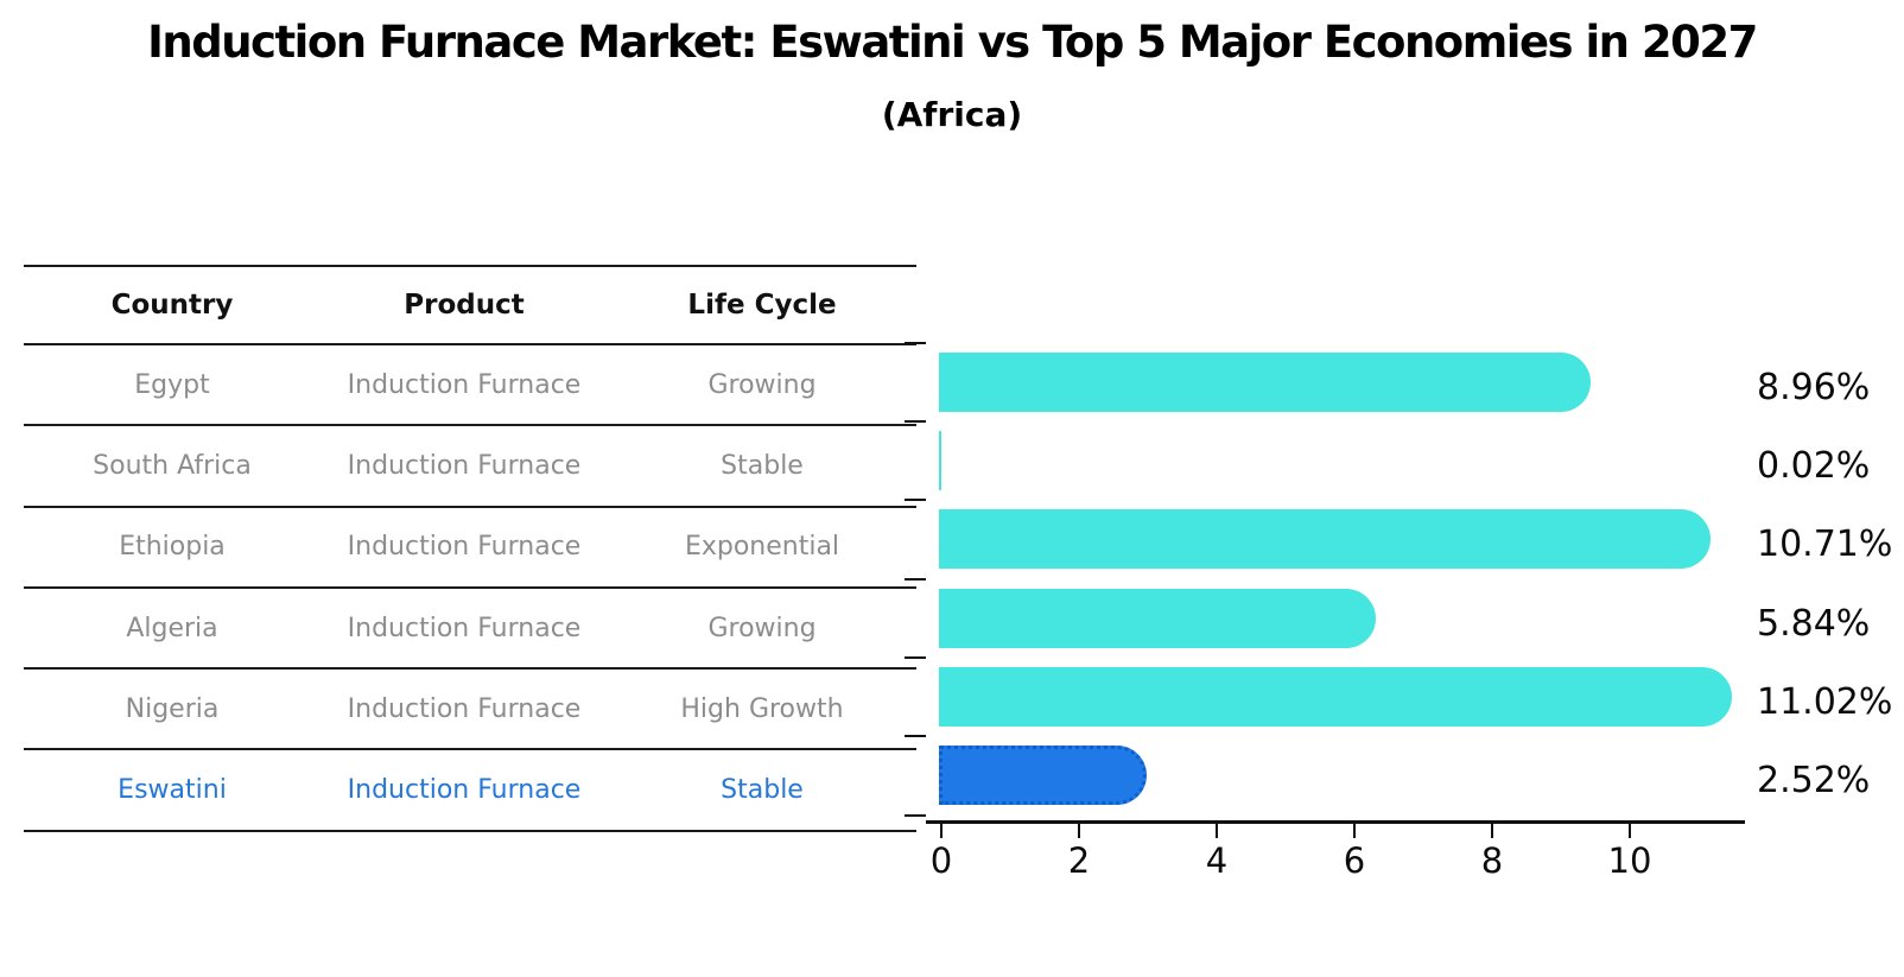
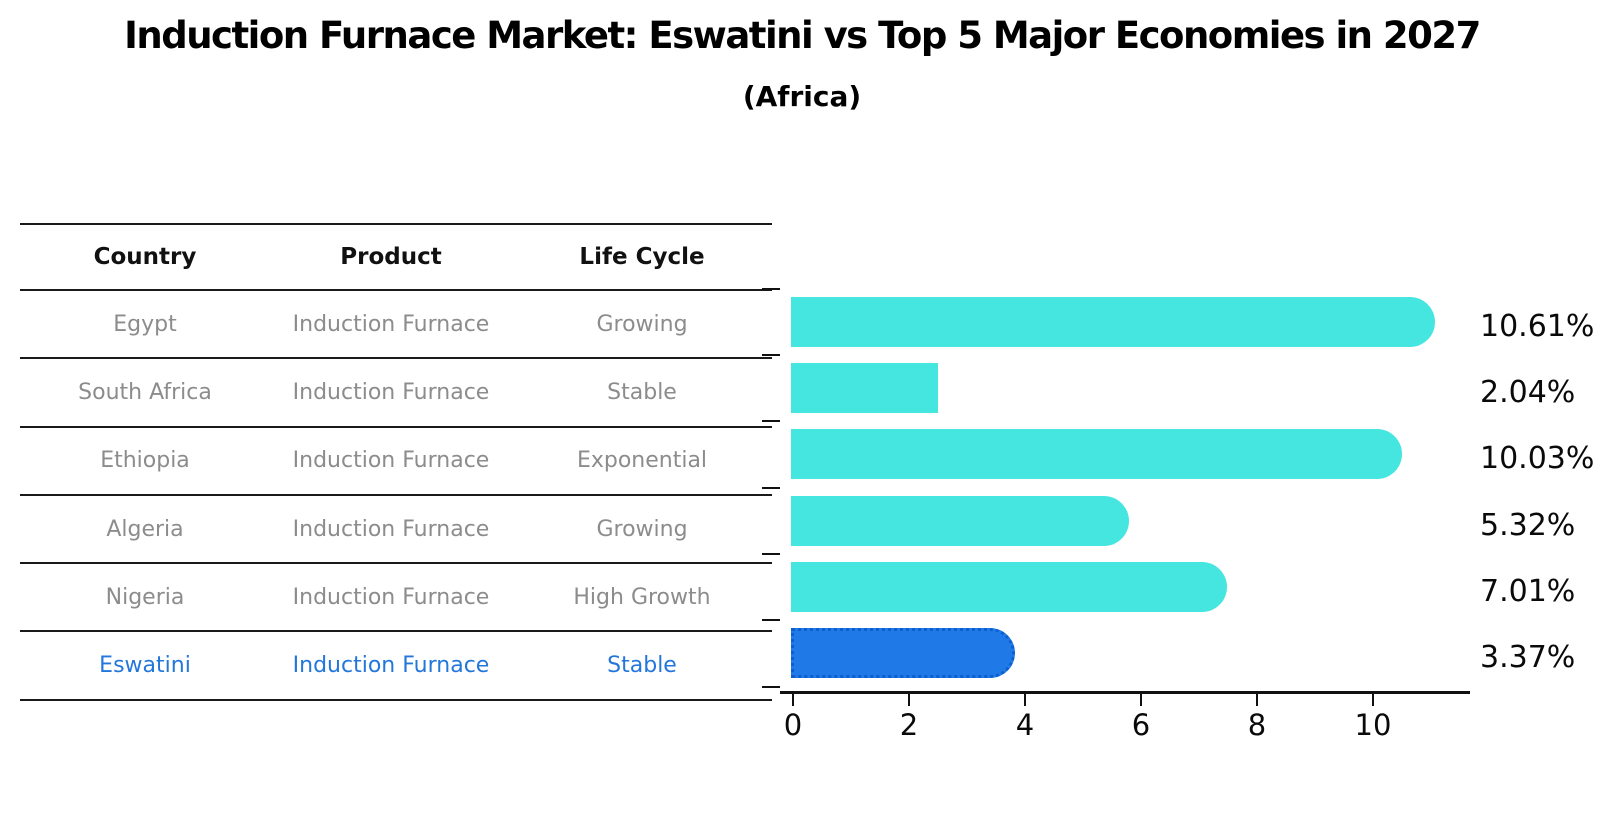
Egypt: 8.96% -> 10.61%
South Africa: 0.02% -> 2.04%
Ethiopia: 10.71% -> 10.03%
Algeria: 5.84% -> 5.32%
Nigeria: 11.02% -> 7.01%
Eswatini: 2.52% -> 3.37%
